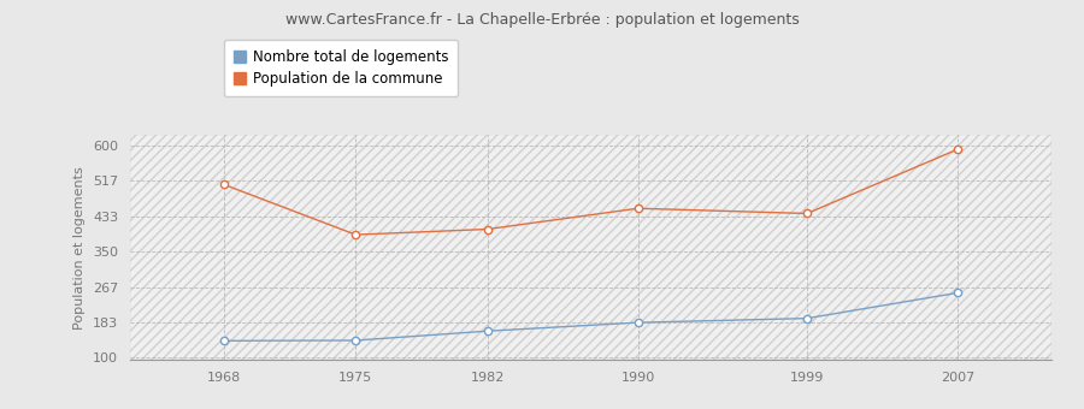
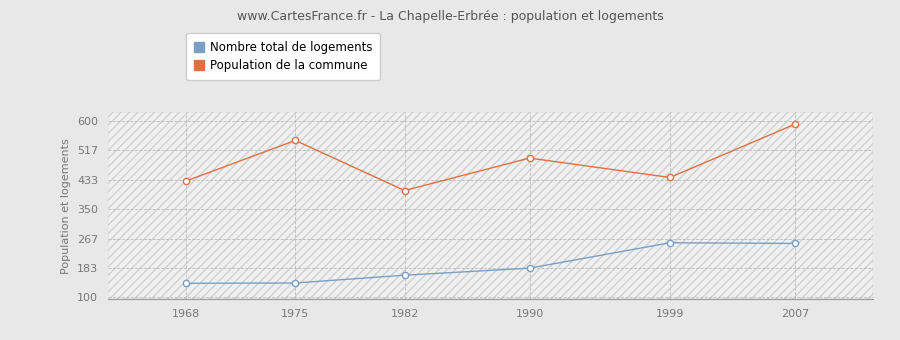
Population de la commune/1968: 508 -> 430
Population de la commune/1975: 390 -> 545
Population de la commune/1990: 452 -> 495
Nombre total de logements/1999: 193 -> 255
